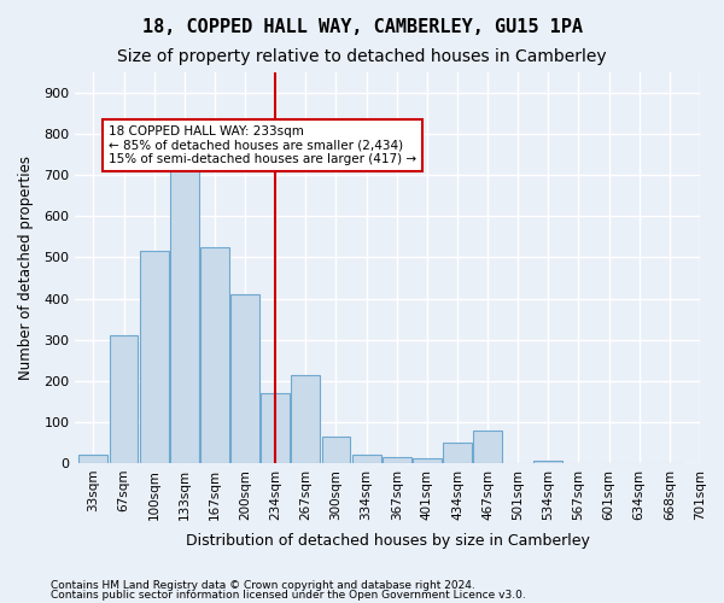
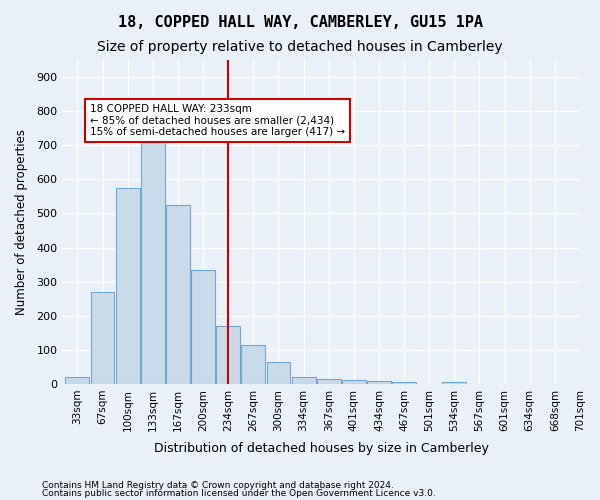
67sqm: 310 -> 270
100sqm: 515 -> 575
200sqm: 410 -> 335
267sqm: 215 -> 115
434sqm: 50 -> 8
467sqm: 80 -> 5
